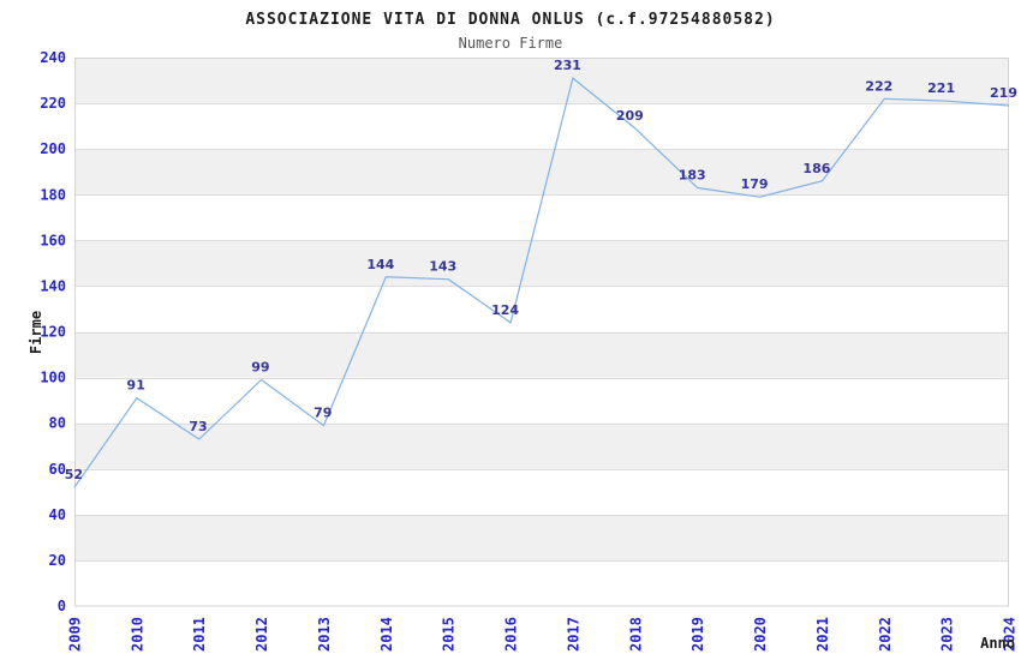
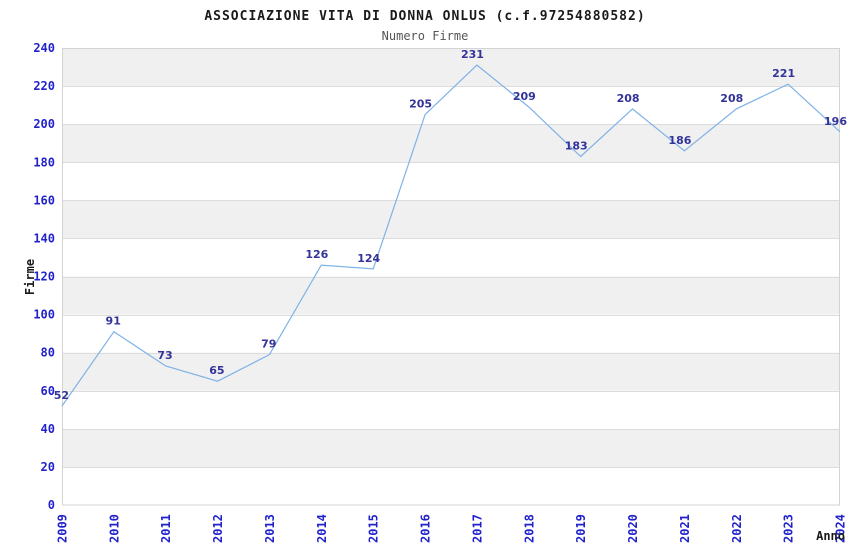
2012: 99 -> 65
2014: 144 -> 126
2015: 143 -> 124
2016: 124 -> 205
2020: 179 -> 208
2022: 222 -> 208
2024: 219 -> 196
